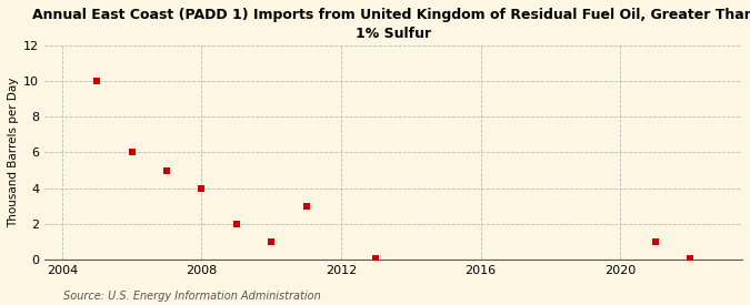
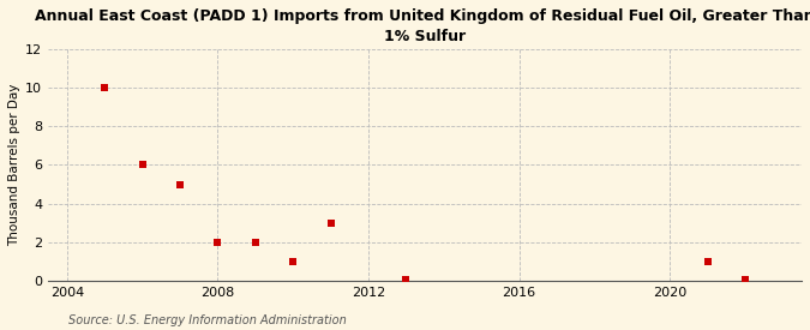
2008: 4.0 -> 2.0
